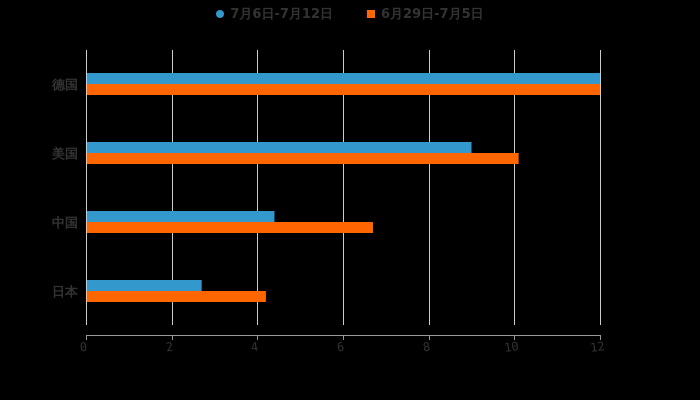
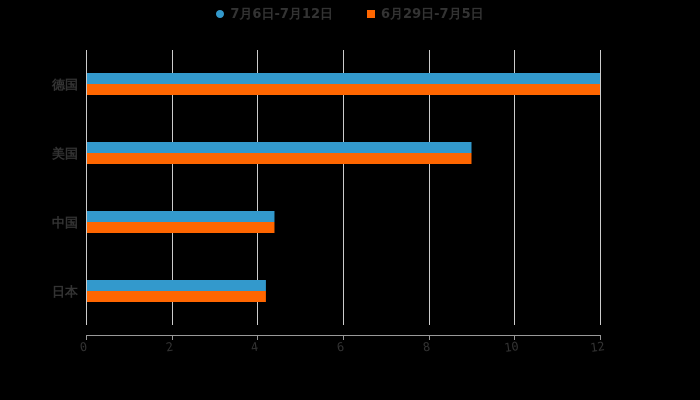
6月29日-7月5日/美国: 10.1 -> 9.0
6月29日-7月5日/中国: 6.7 -> 4.4
7月6日-7月12日/日本: 2.7 -> 4.2
